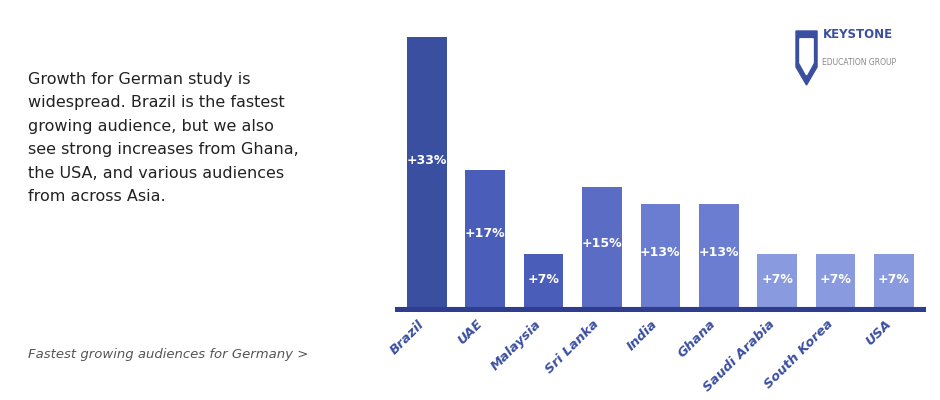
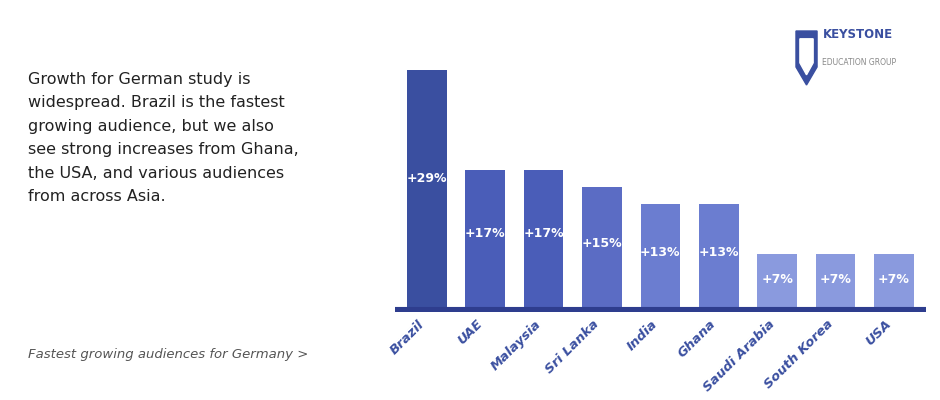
Brazil: +33% -> +29%
Malaysia: +7% -> +17%
